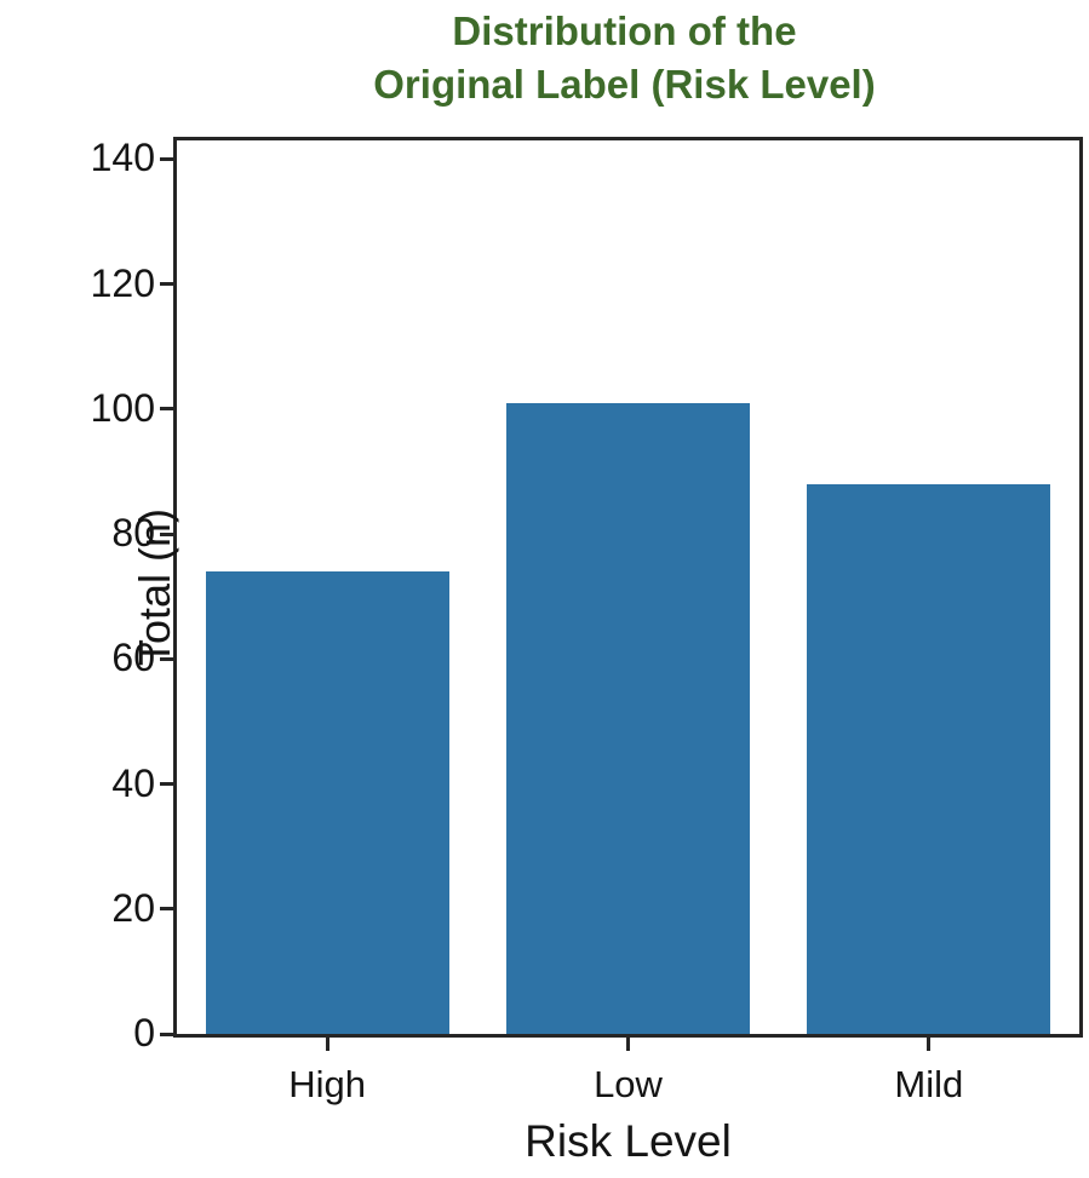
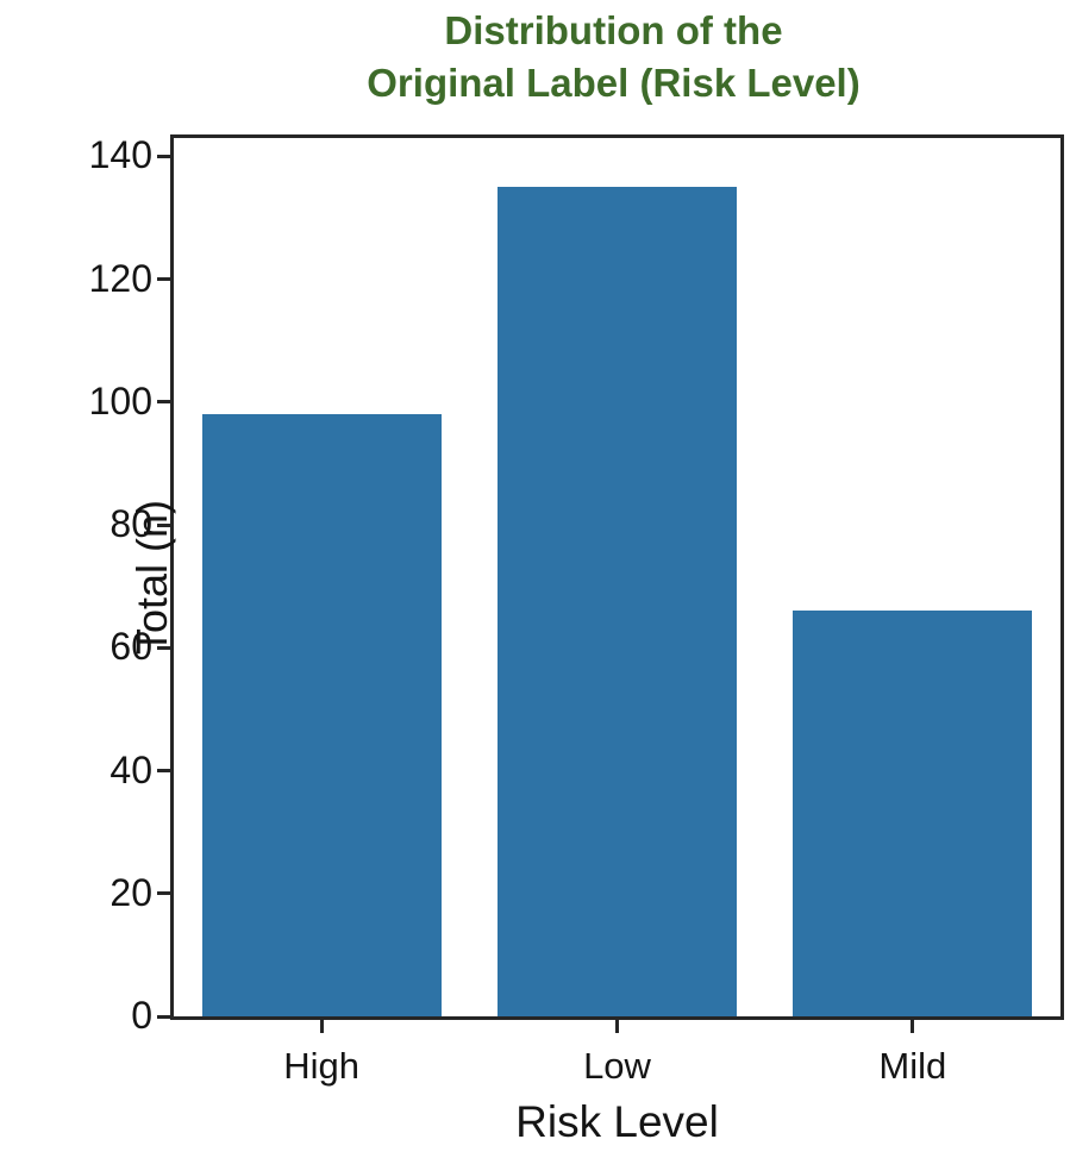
High: 74 -> 98
Low: 101 -> 135
Mild: 88 -> 66
